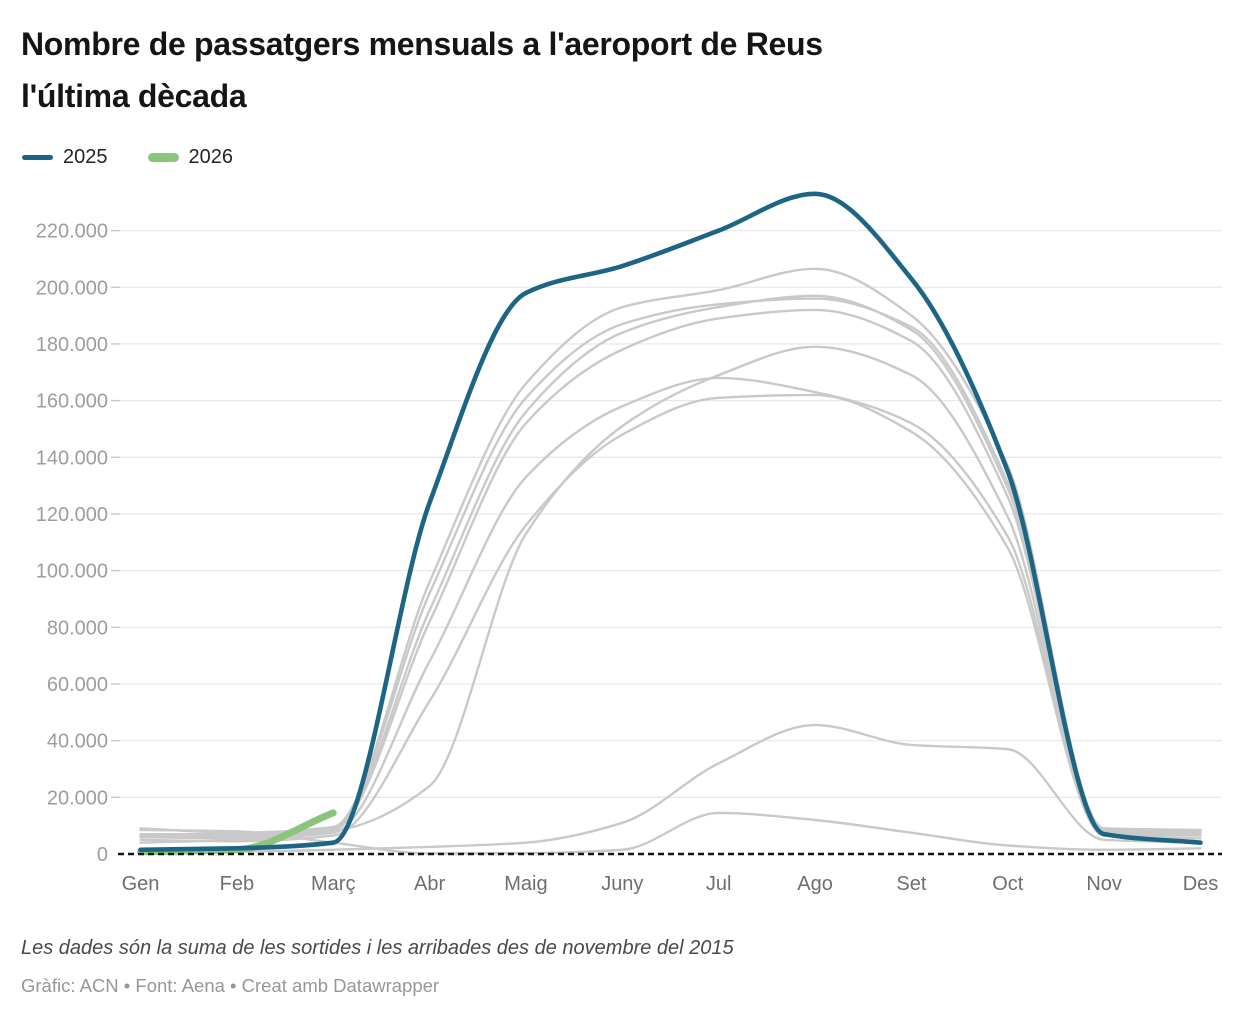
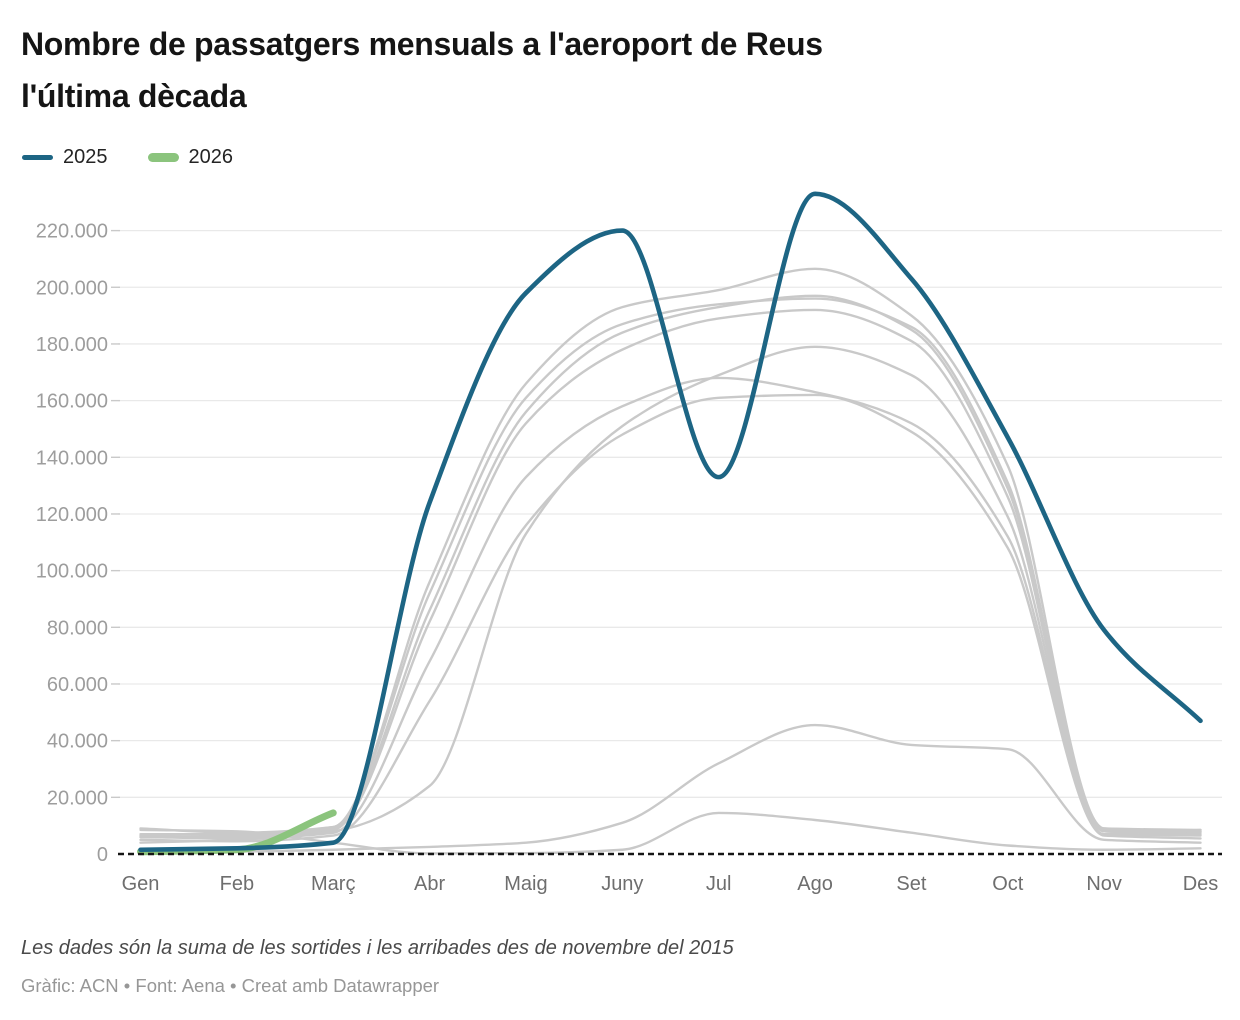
2025/Juny: 208000 -> 220000
2025/Jul: 220000 -> 133000
2025/Oct: 135000 -> 147000
2025/Nov: 7000 -> 79000
2025/Des: 4000 -> 47000
